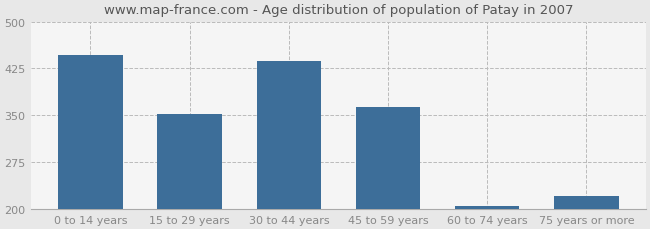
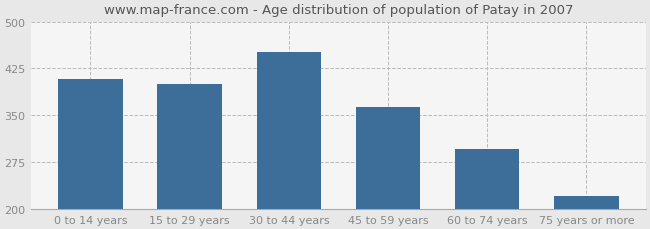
0 to 14 years: 447 -> 408
15 to 29 years: 353 -> 400
30 to 44 years: 437 -> 452
60 to 74 years: 205 -> 296
